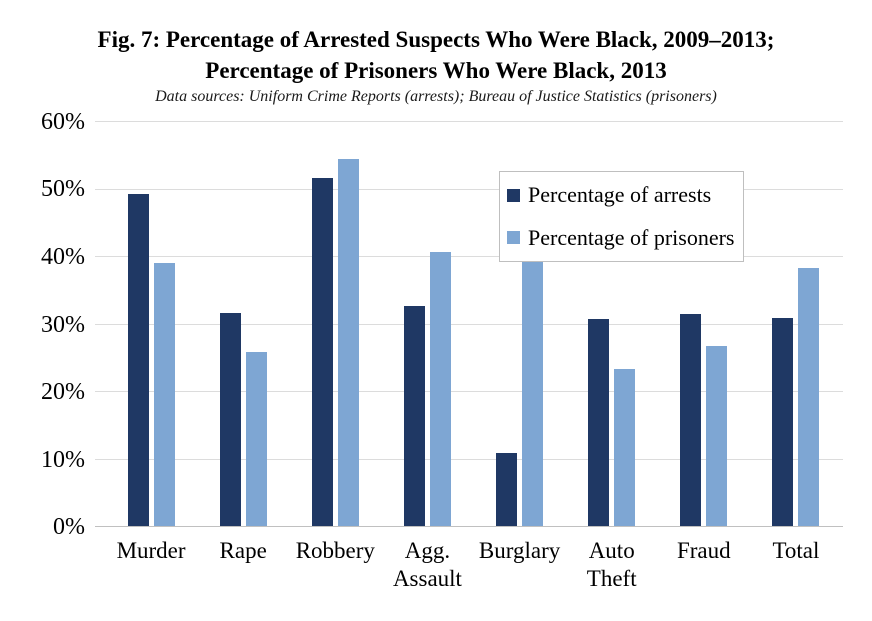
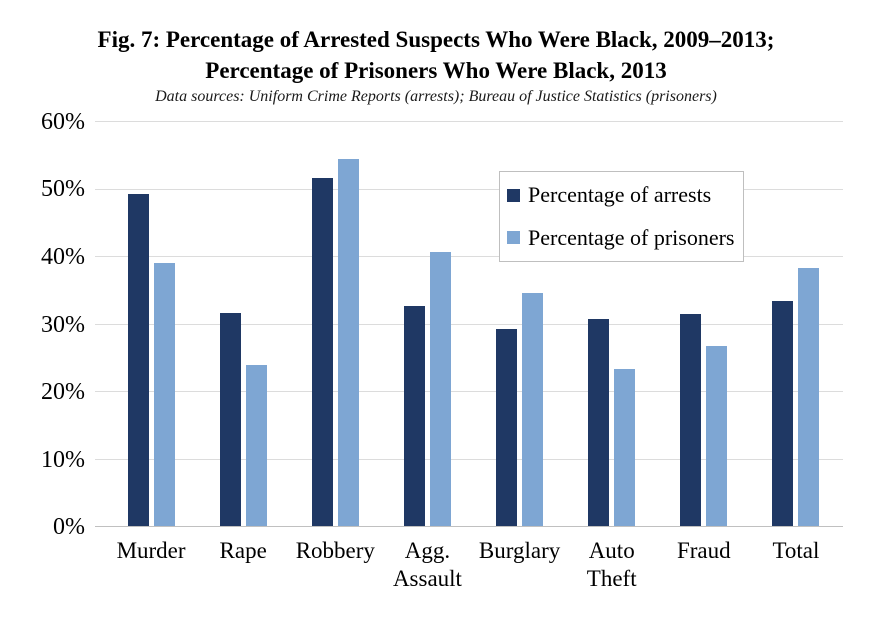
Percentage of prisoners/Rape: 26% -> 24%
Percentage of arrests/Burglary: 11% -> 29%
Percentage of prisoners/Burglary: 52% -> 35%
Percentage of arrests/Total: 31% -> 34%
